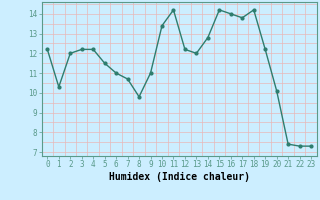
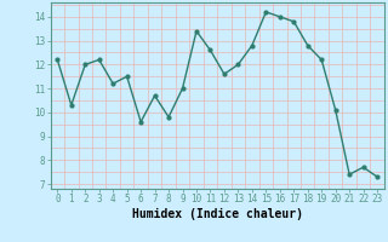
4: 12.2 -> 11.2
6: 11.0 -> 9.6
11: 14.2 -> 12.6
12: 12.2 -> 11.6
18: 14.2 -> 12.8
22: 7.3 -> 7.7
